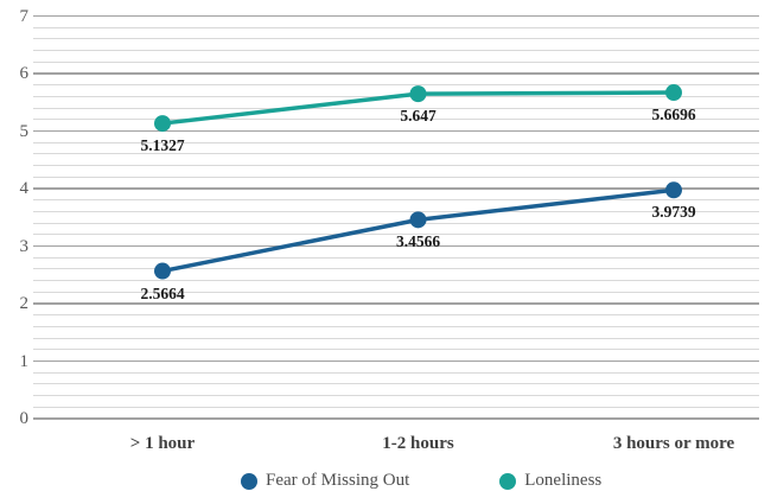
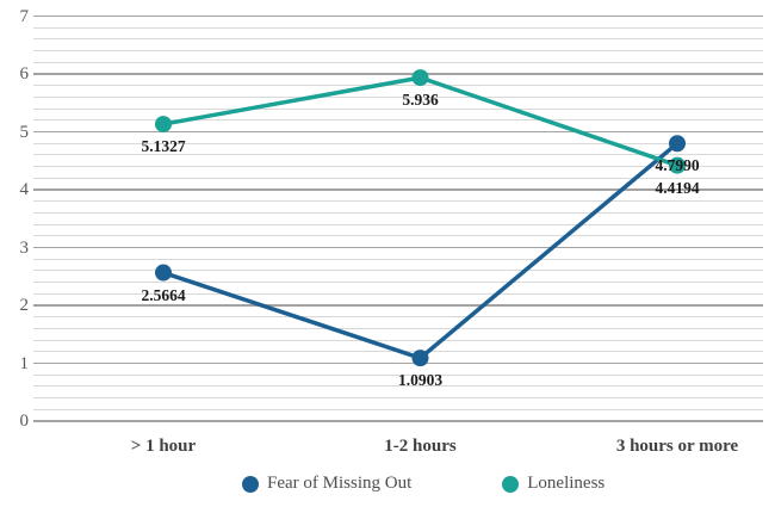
Fear of Missing Out/1-2 hours: 3.4566 -> 1.0903
Loneliness/1-2 hours: 5.647 -> 5.936
Fear of Missing Out/3 hours or more: 3.9739 -> 4.7990
Loneliness/3 hours or more: 5.6696 -> 4.4194
